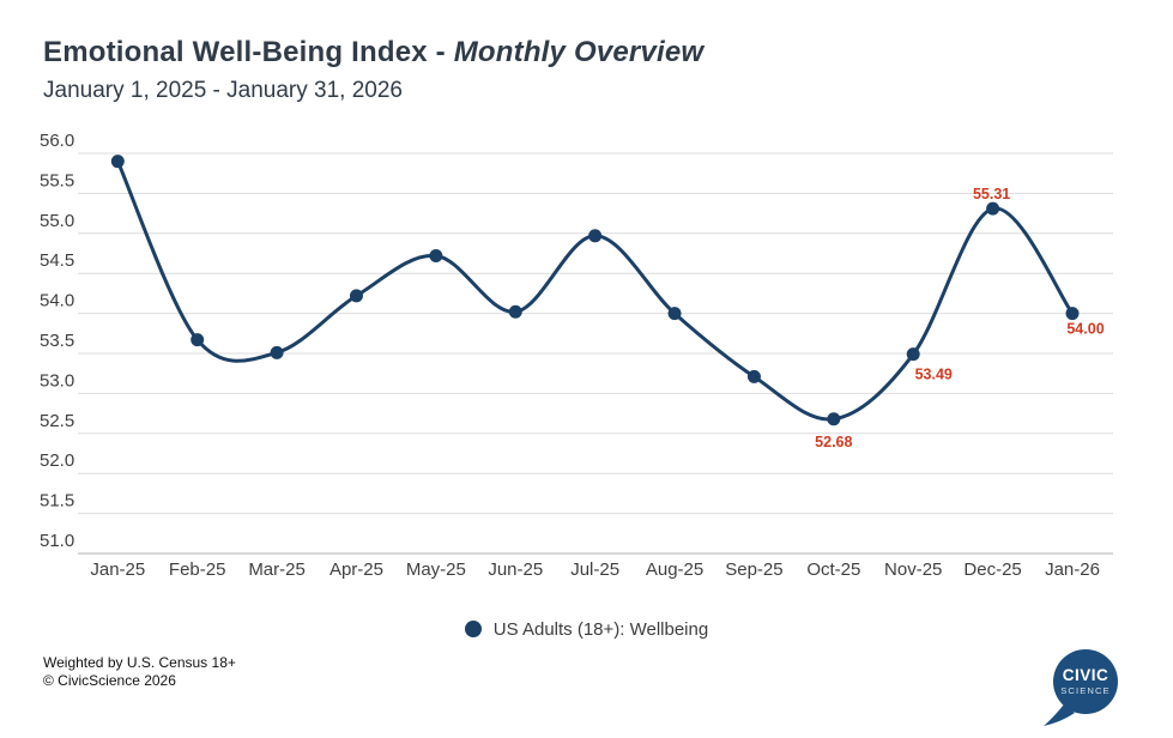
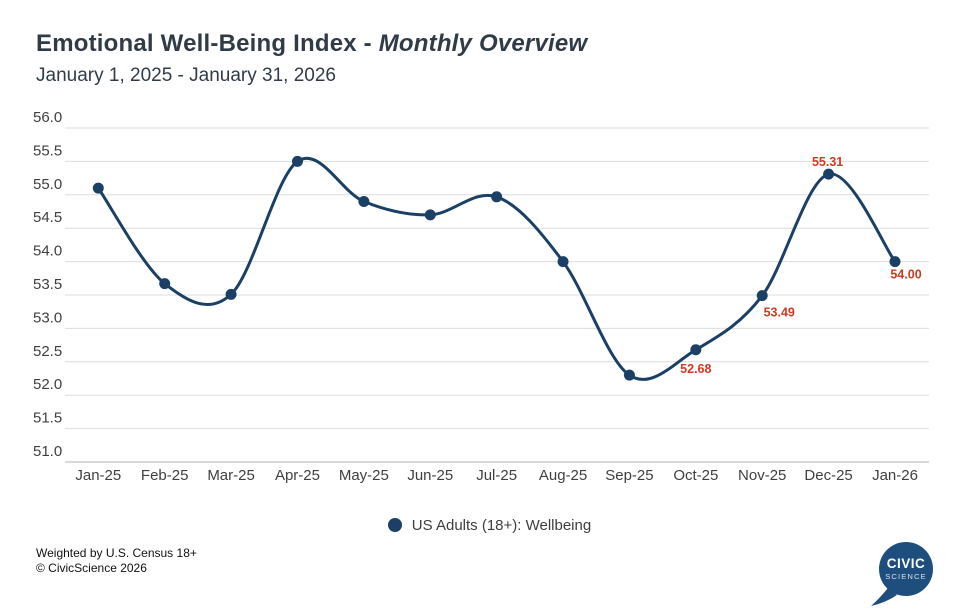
Jan-25: 55.9 -> 55.1
Apr-25: 54.2 -> 55.5
May-25: 54.7 -> 54.9
Jun-25: 54.0 -> 54.7
Sep-25: 53.2 -> 52.3
